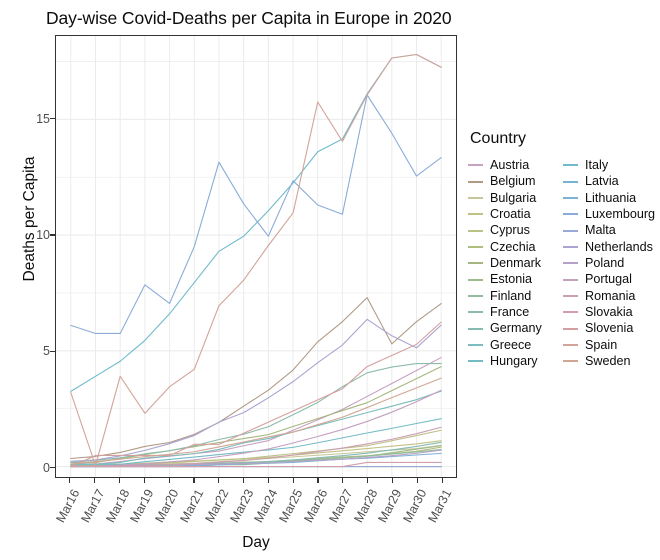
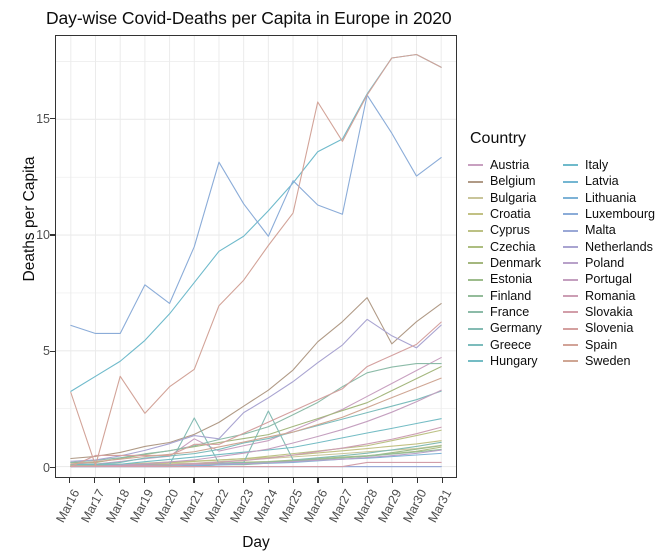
Austria/Mar21: 0.6 -> 1.2
Germany/Mar21: 0.1 -> 2.1
Netherlands/Mar22: 1.9 -> 1.2
Germany/Mar24: 0.2 -> 2.4
